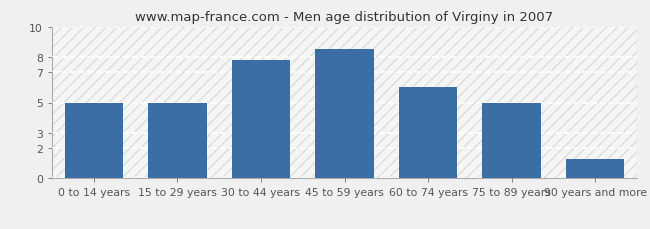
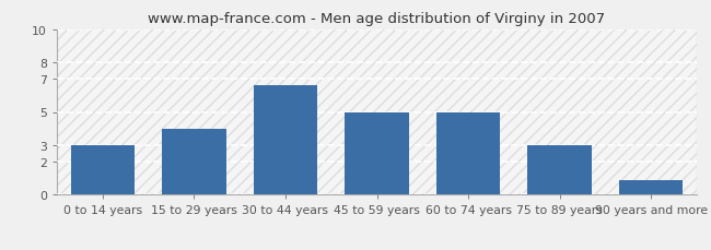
0 to 14 years: 5.0 -> 3.0
15 to 29 years: 5.0 -> 4.0
30 to 44 years: 7.8 -> 6.6
45 to 59 years: 8.5 -> 5.0
60 to 74 years: 6.0 -> 5.0
75 to 89 years: 5.0 -> 3.0
90 years and more: 1.3 -> 0.9
